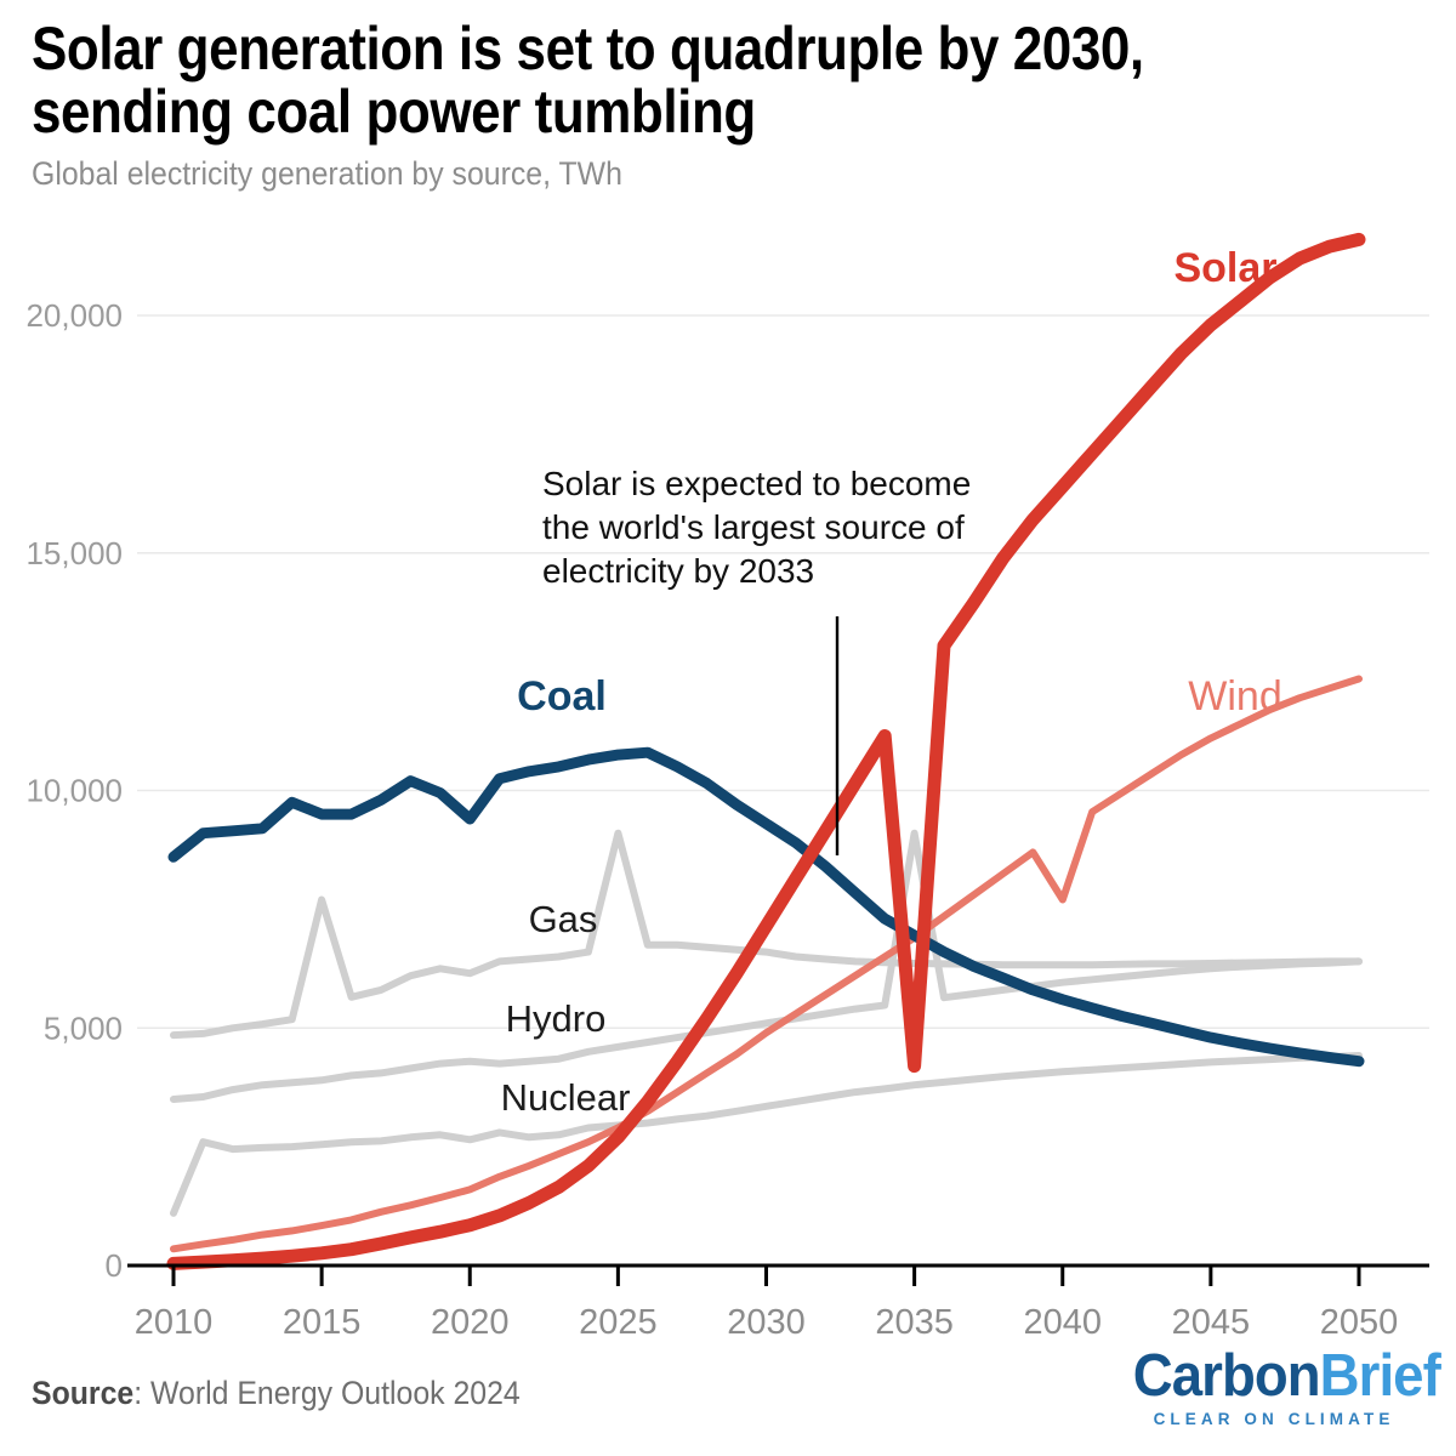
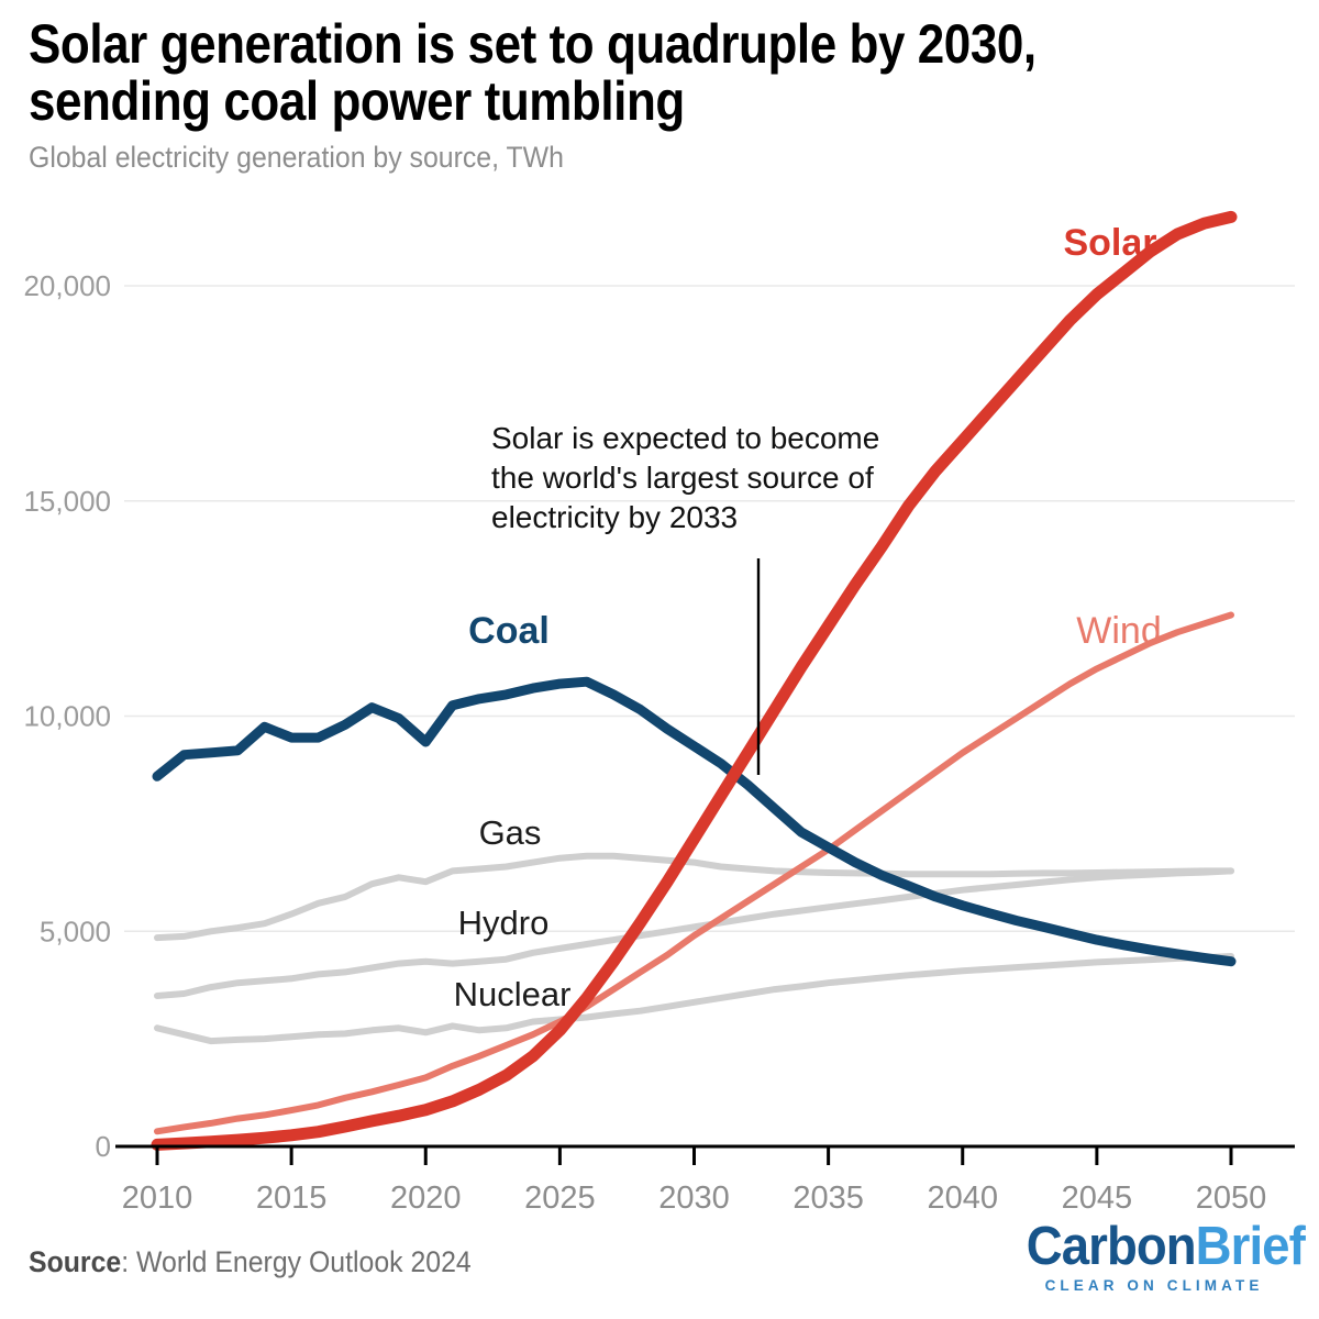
Nuclear/2010: 1100 -> 2800
Gas/2015: 7700 -> 5400
Gas/2025: 9100 -> 6700
Solar/2035: 4200 -> 12100
Hydro/2035: 9100 -> 5600
Wind/2040: 7700 -> 9200
